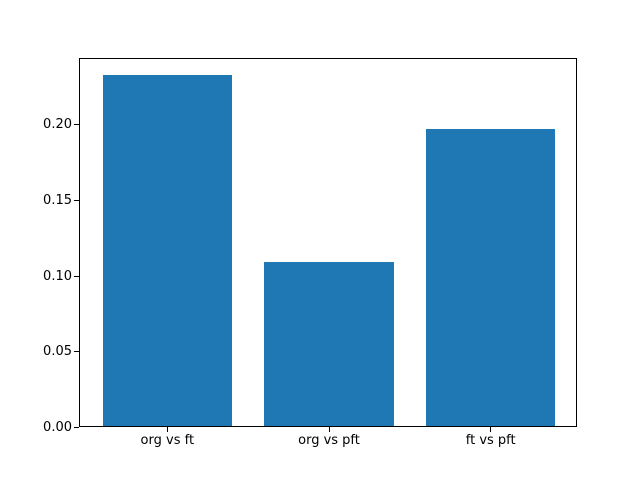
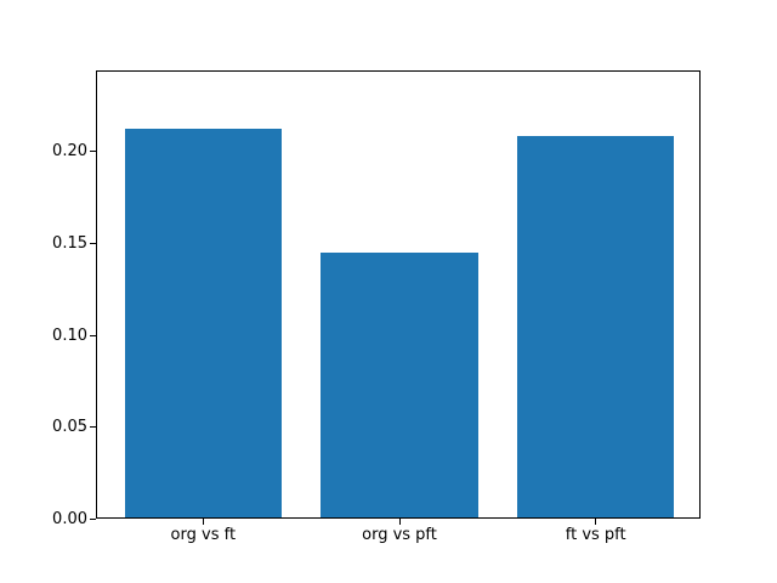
org vs ft: 0.232 -> 0.211
org vs pft: 0.108 -> 0.144
ft vs pft: 0.196 -> 0.207
